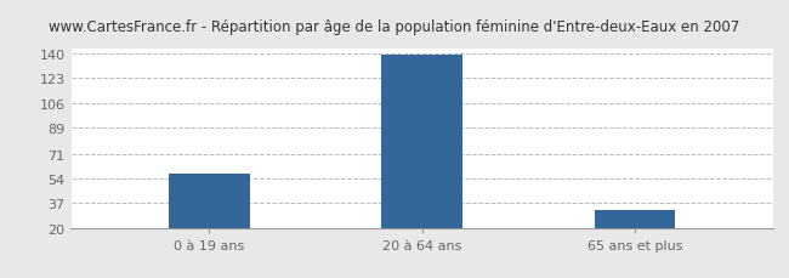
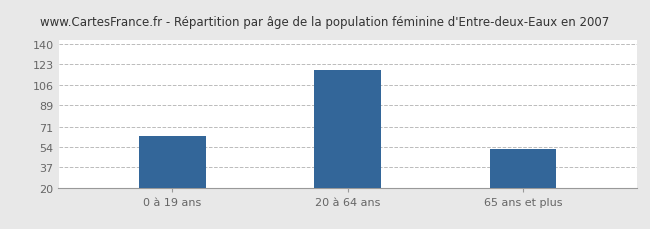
0 à 19 ans: 57 -> 63
20 à 64 ans: 139 -> 118
65 ans et plus: 32 -> 52
